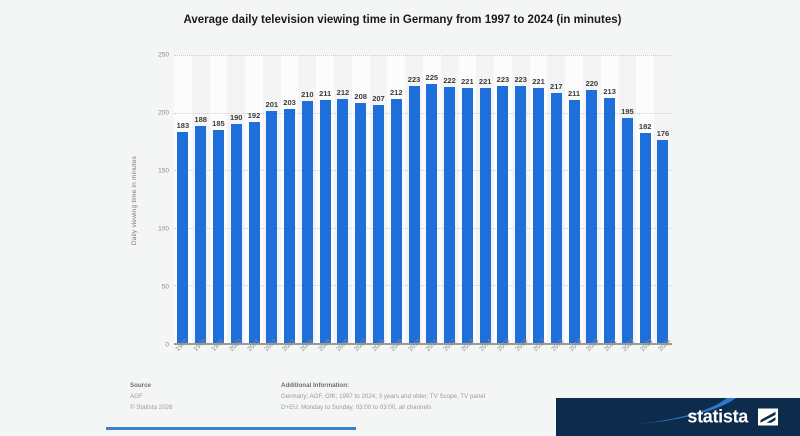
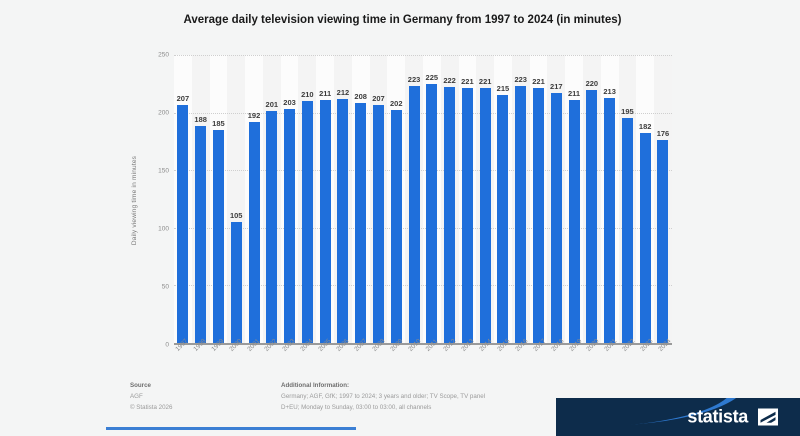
1997: 183 -> 207
2000: 190 -> 105
2009: 212 -> 202
2015: 223 -> 215
